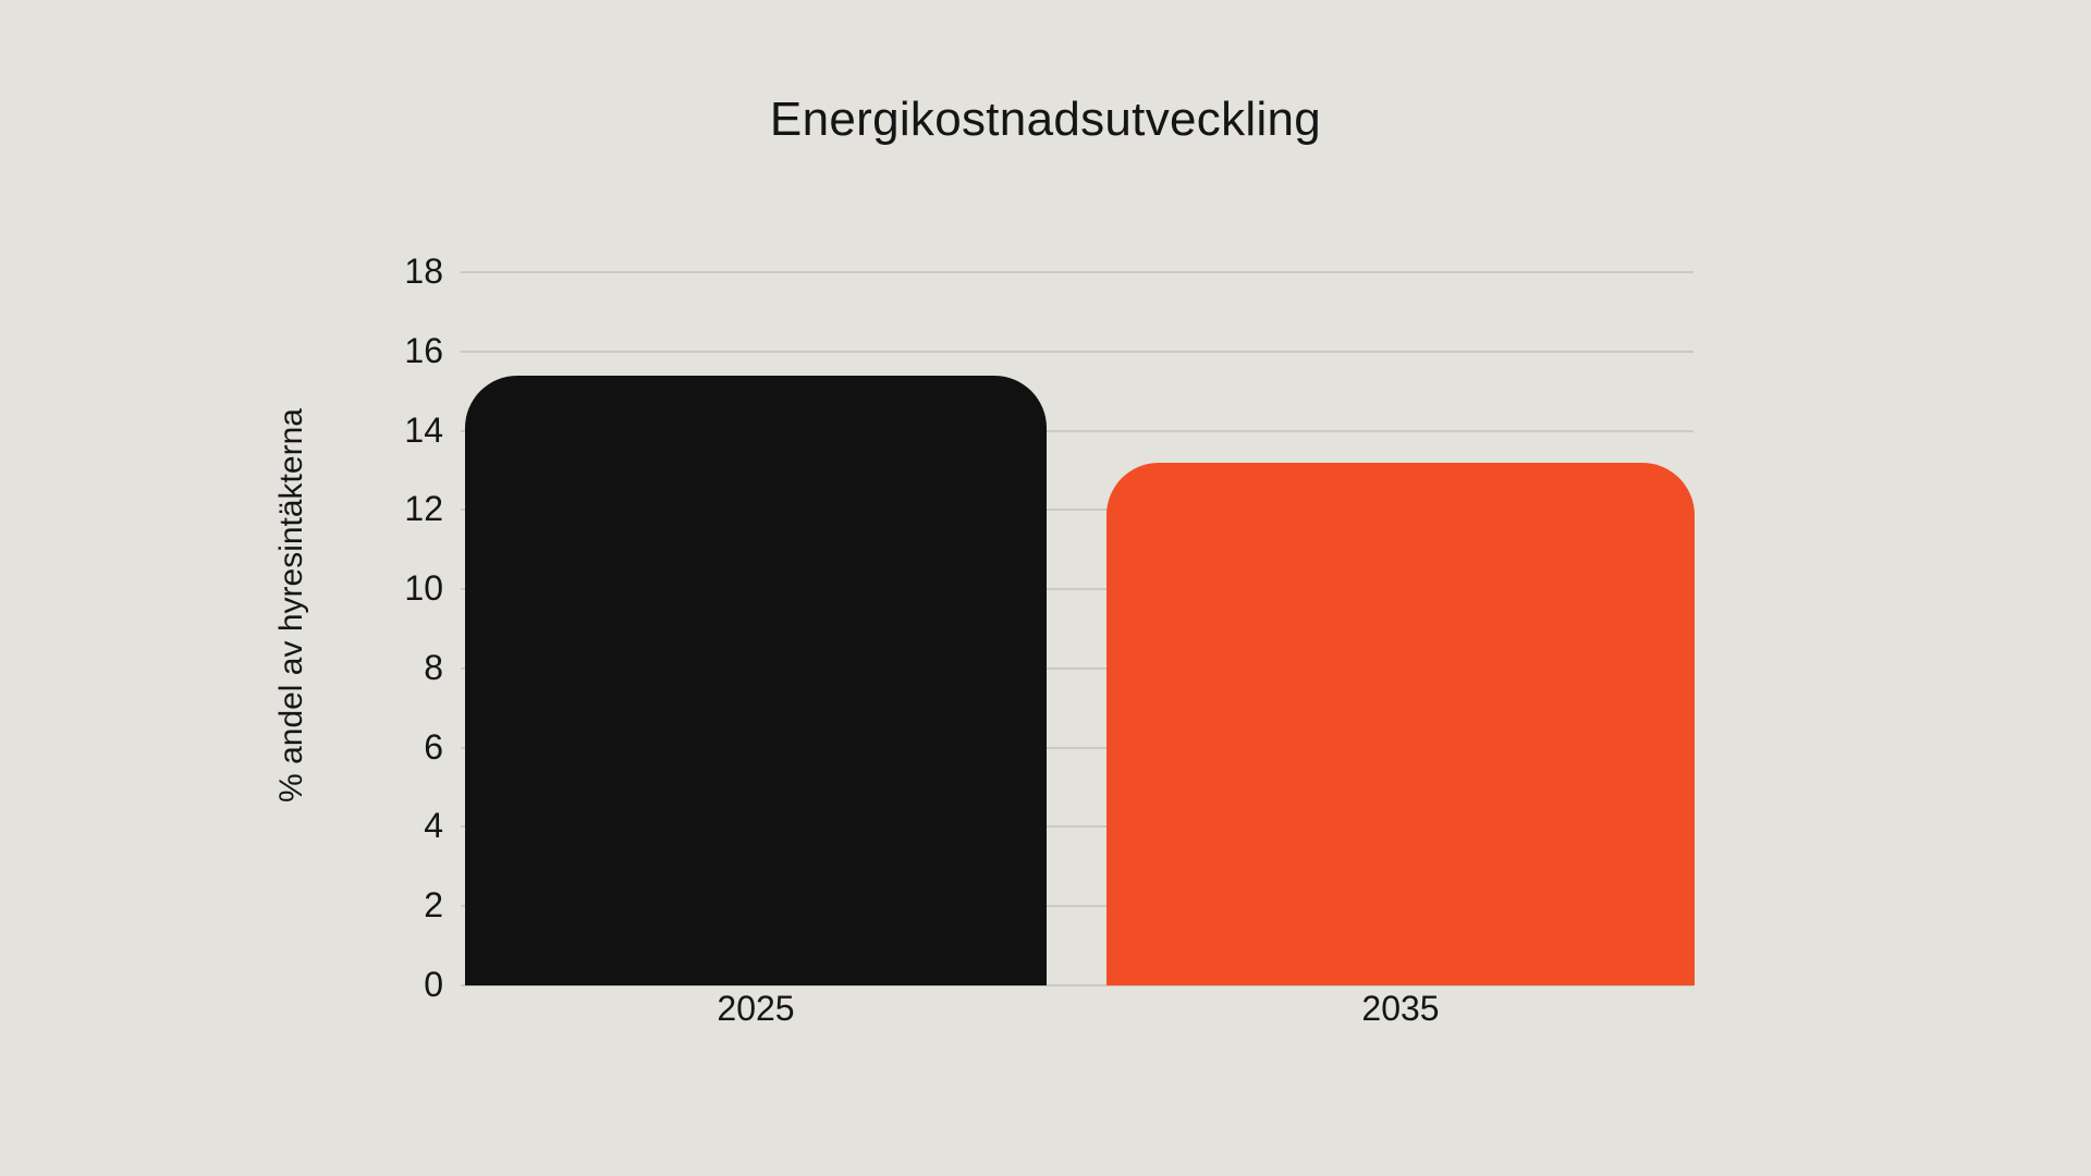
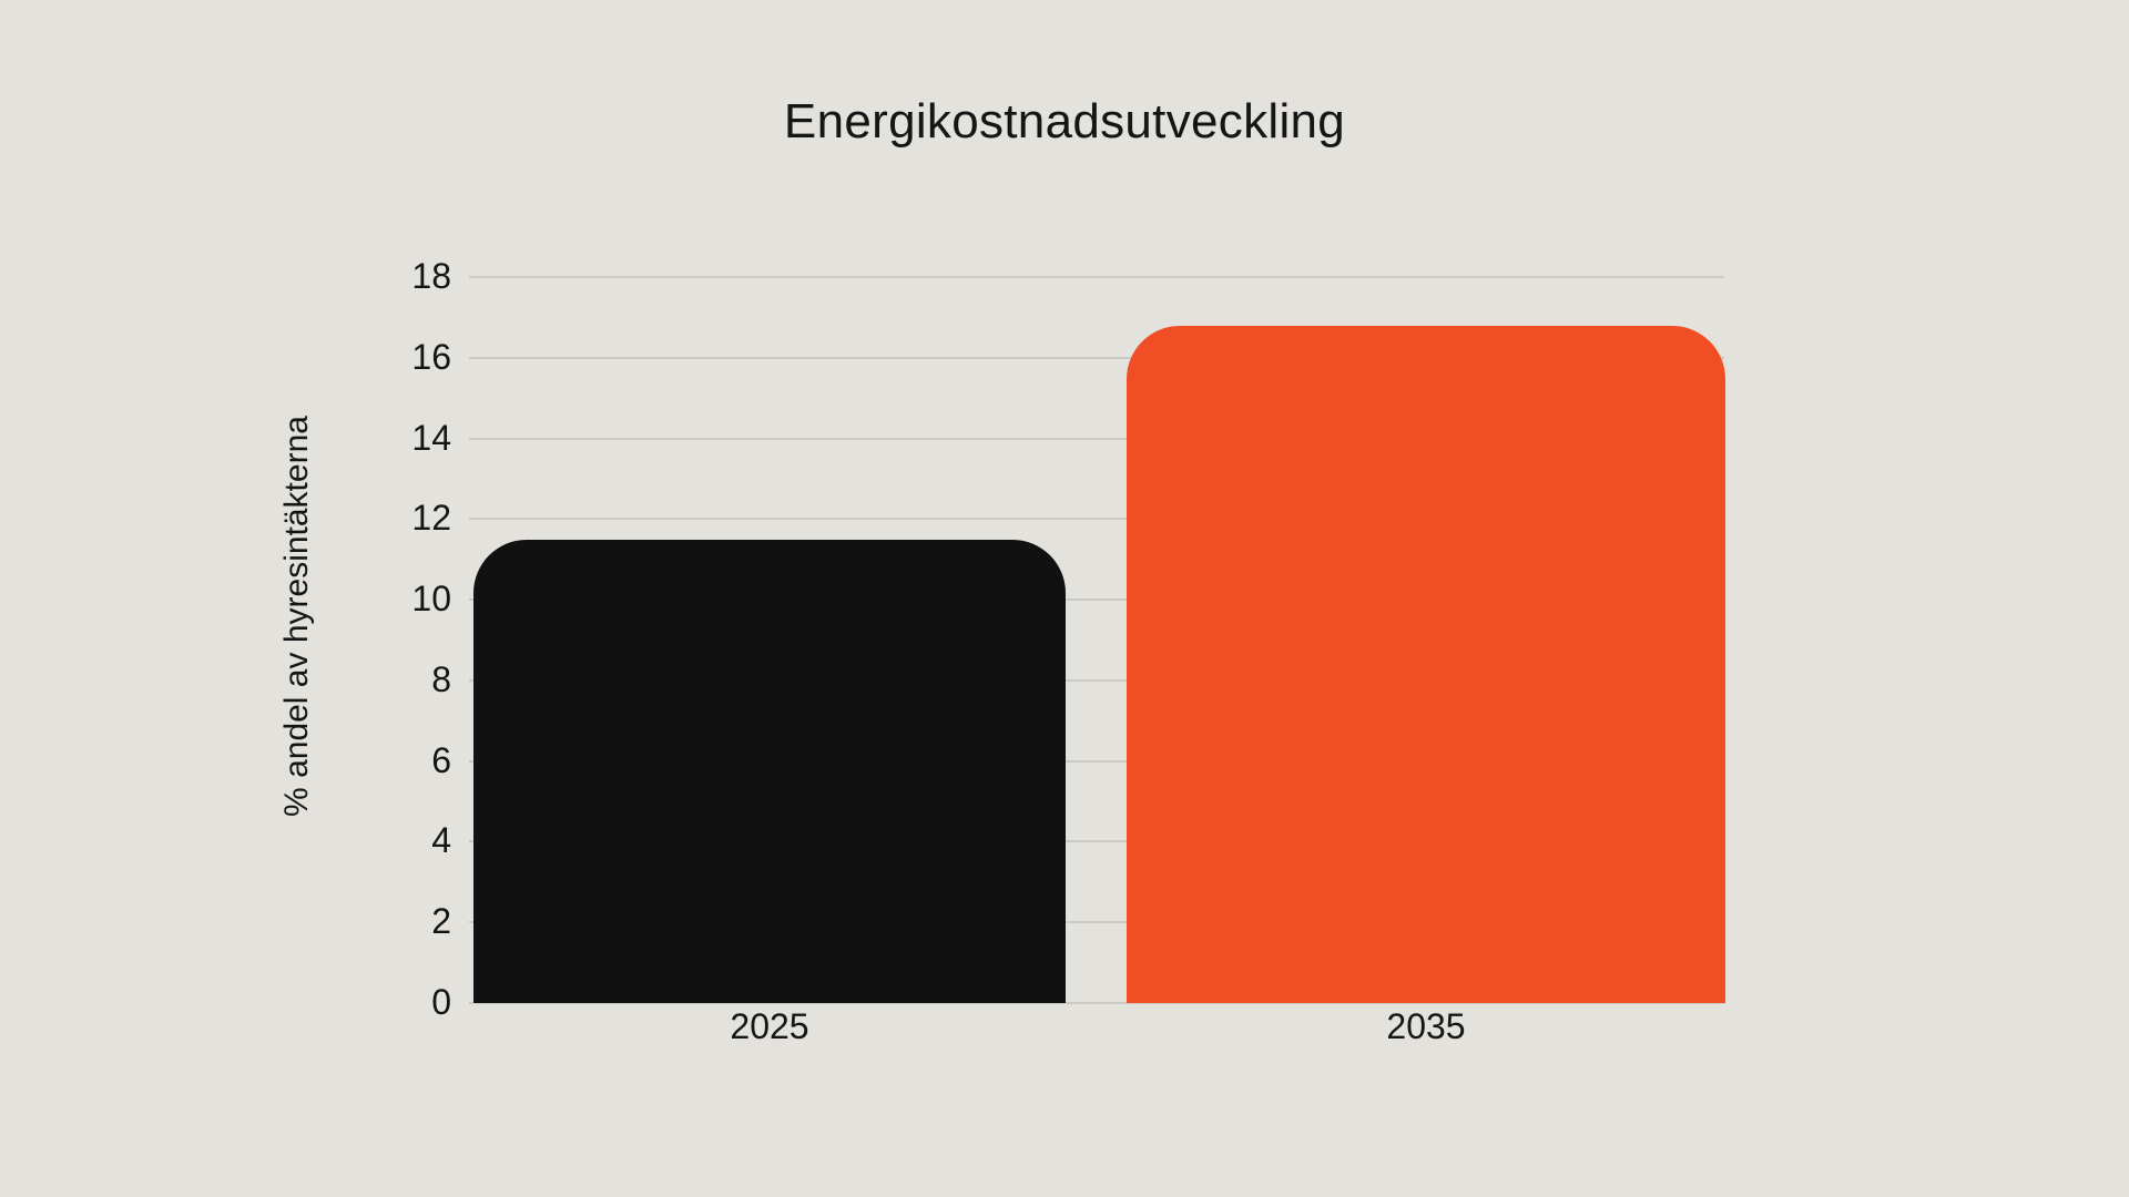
2025: 15.4 -> 11.5
2035: 13.2 -> 16.8
